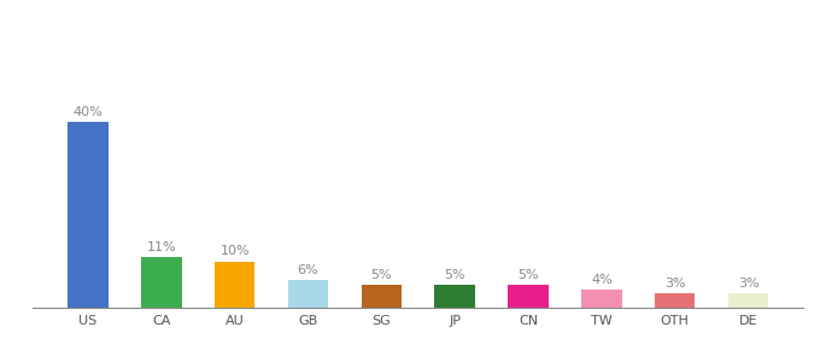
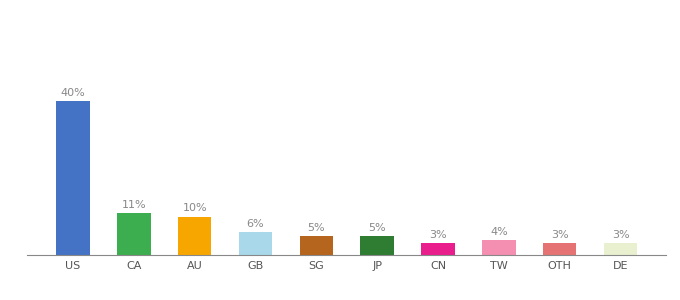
CN: 5% -> 3%
